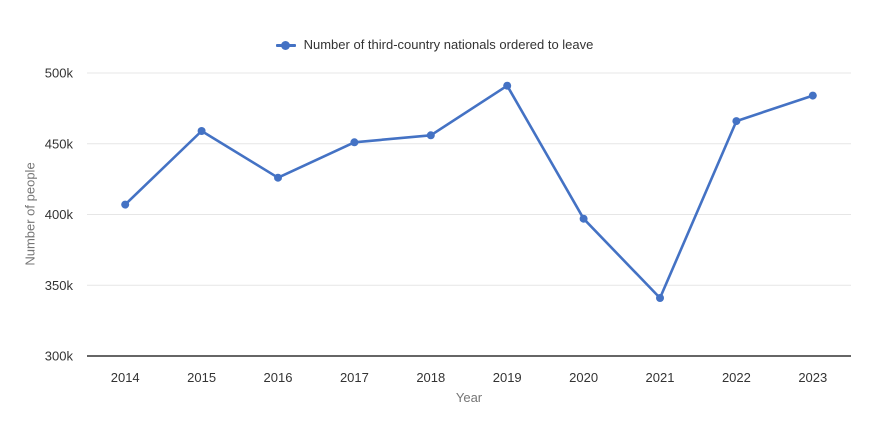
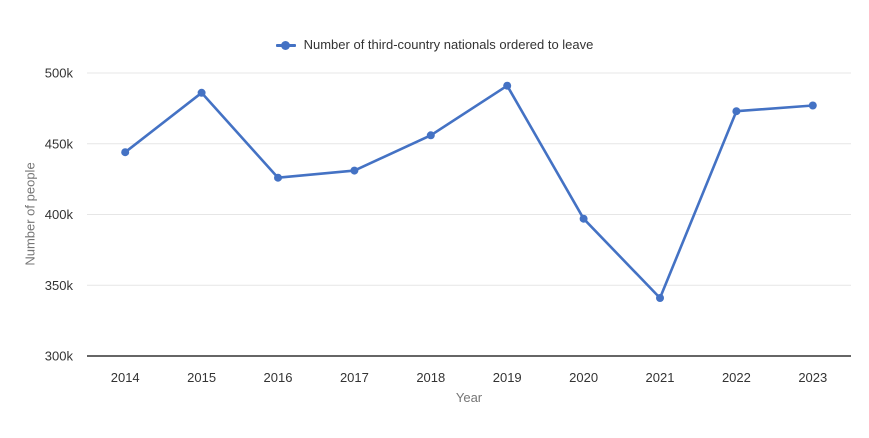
2014: 407k -> 444k
2015: 459k -> 486k
2017: 451k -> 431k
2022: 466k -> 473k
2023: 484k -> 477k
